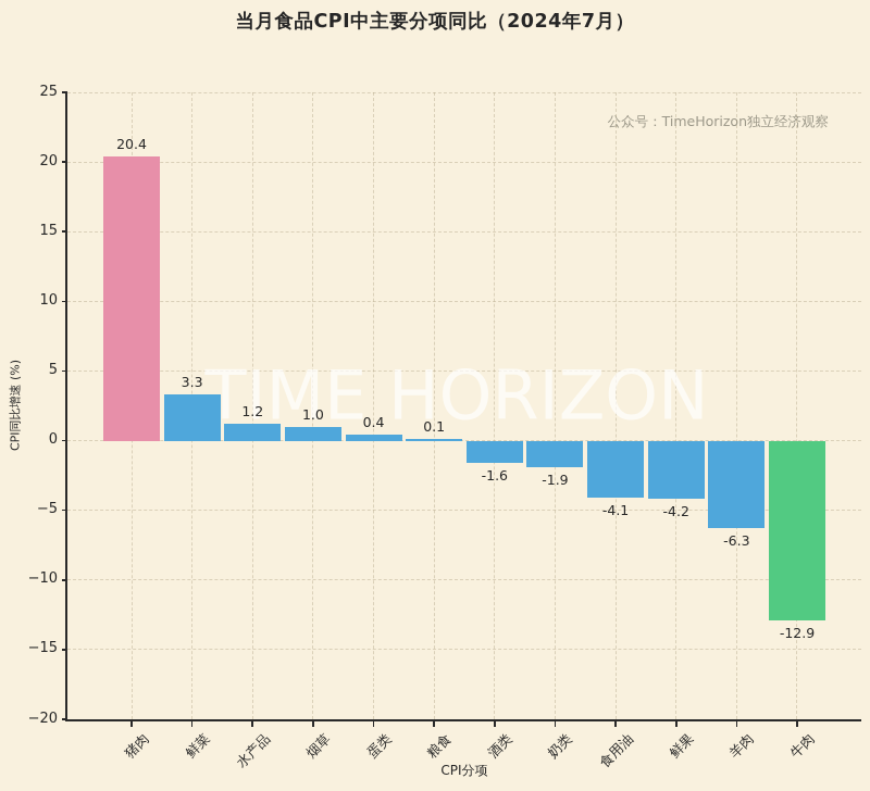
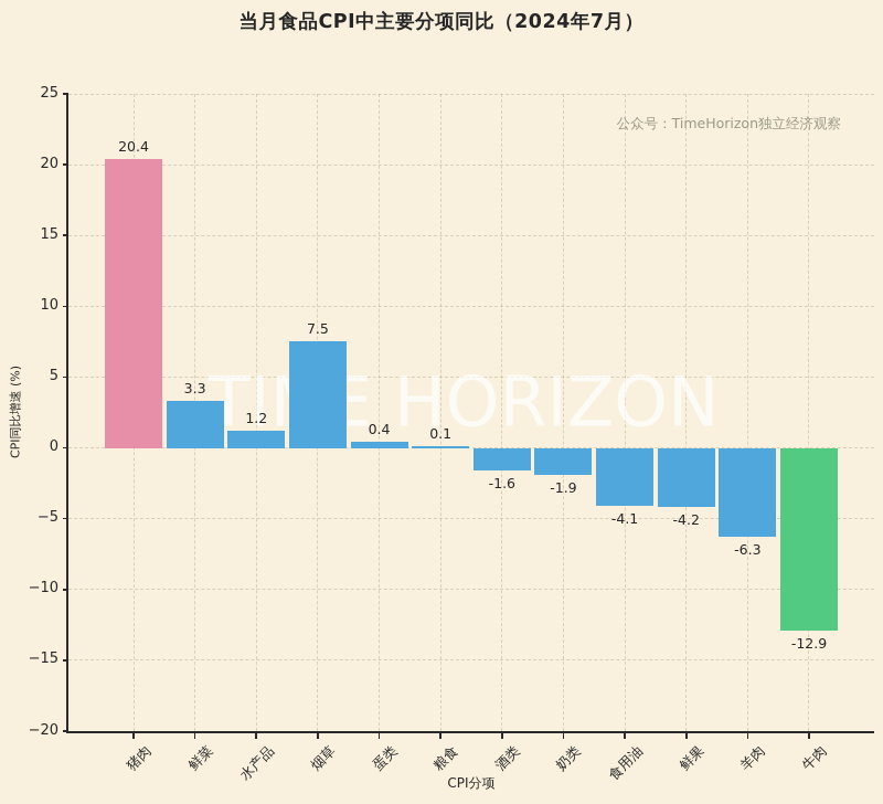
烟草: 1.0 -> 7.5
